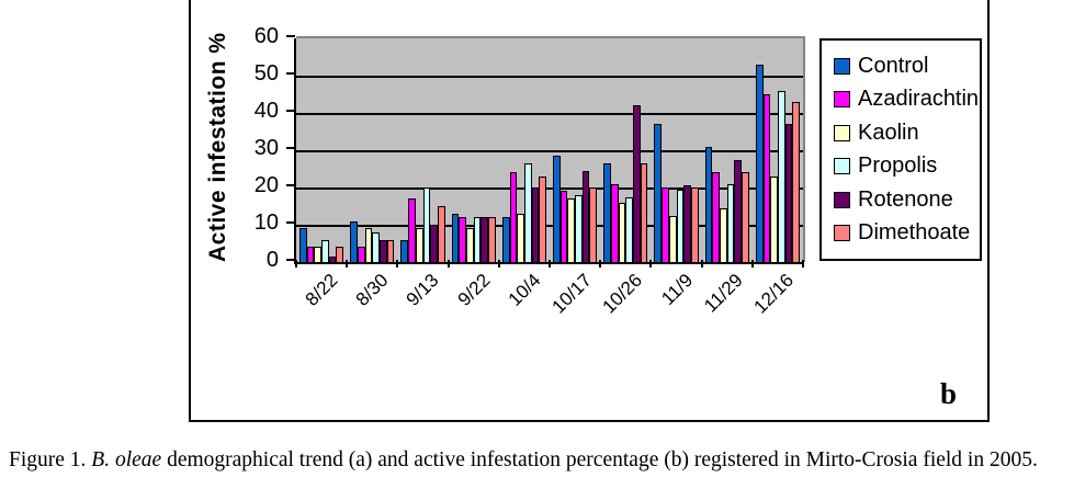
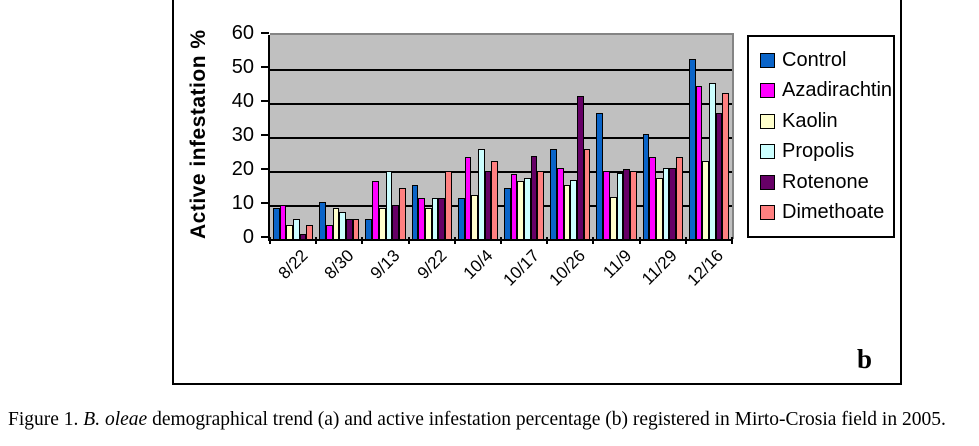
Azadirachtin/8/22: 4 -> 10
Control/9/22: 13 -> 16
Dimethoate/9/22: 12 -> 20
Control/10/17: 28 -> 15
Kaolin/11/29: 14 -> 18
Rotenone/11/29: 28 -> 21
